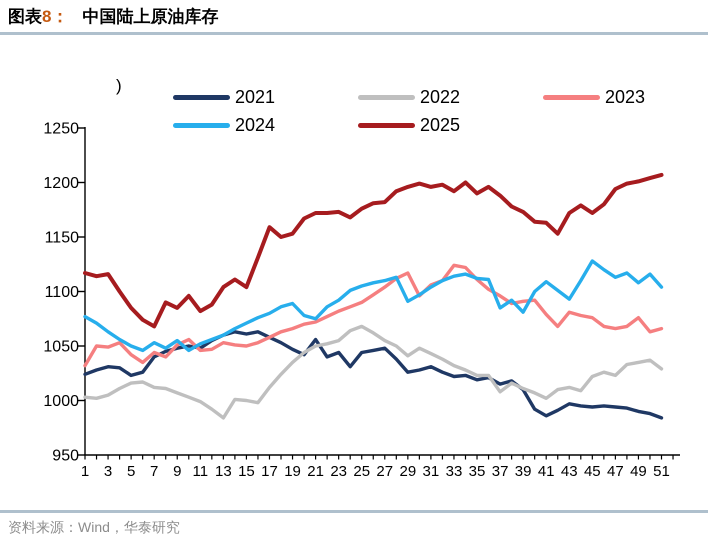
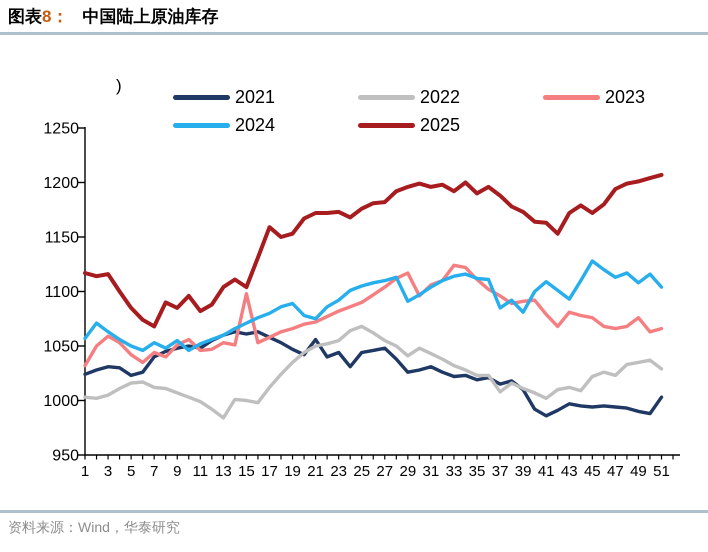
2024/1: 1077 -> 1057
2023/3: 1049 -> 1059
2023/15: 1050 -> 1098
2021/51: 984 -> 1003
